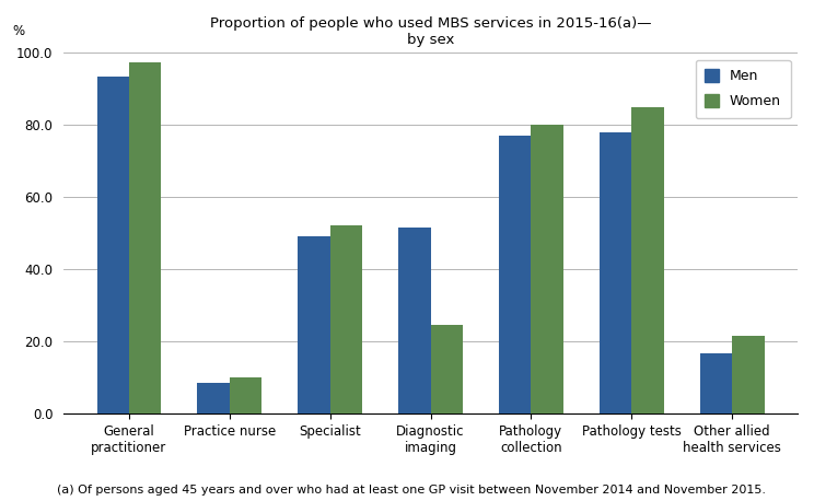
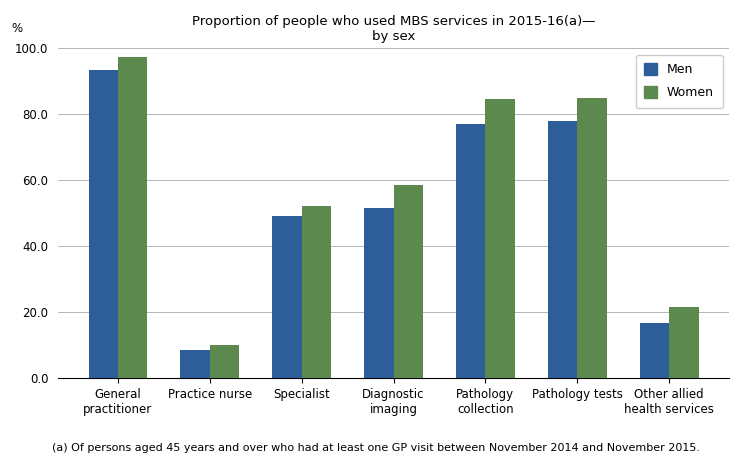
Women/Diagnostic imaging: 24.5 -> 58.5
Women/Pathology collection: 80.0 -> 84.5
